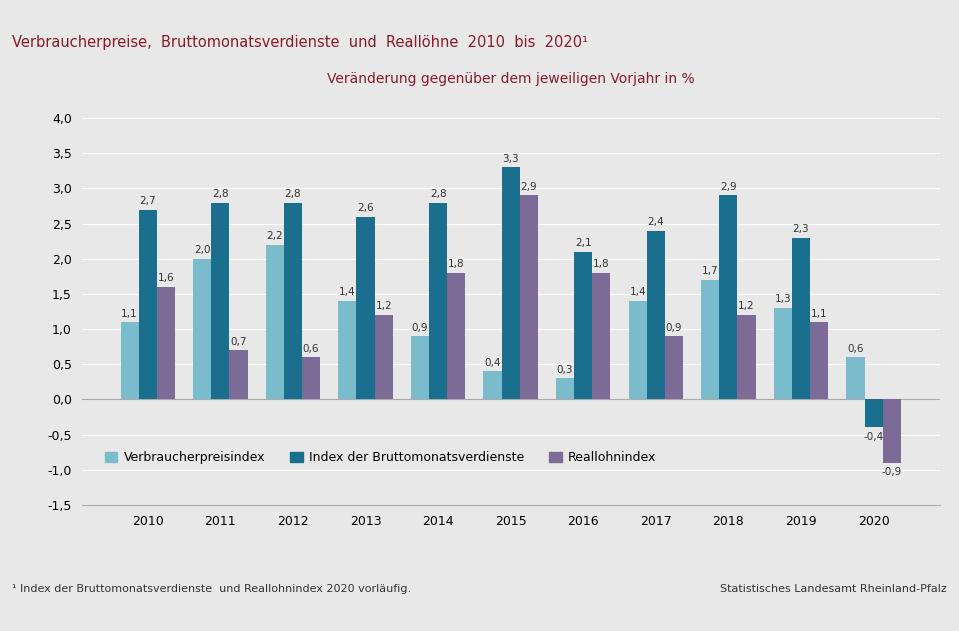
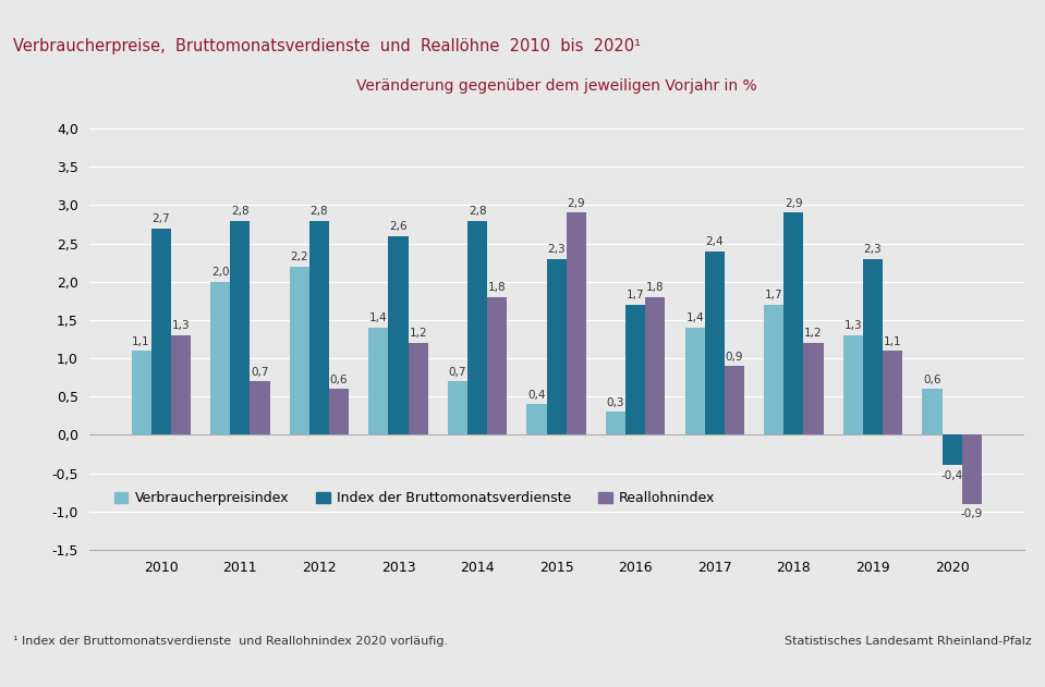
Reallohnindex/2010: 1,6 -> 1,3
Verbraucherpreisindex/2014: 0,9 -> 0,7
Index der Bruttomonatsverdienste/2015: 3,3 -> 2,3
Index der Bruttomonatsverdienste/2016: 2,1 -> 1,7
